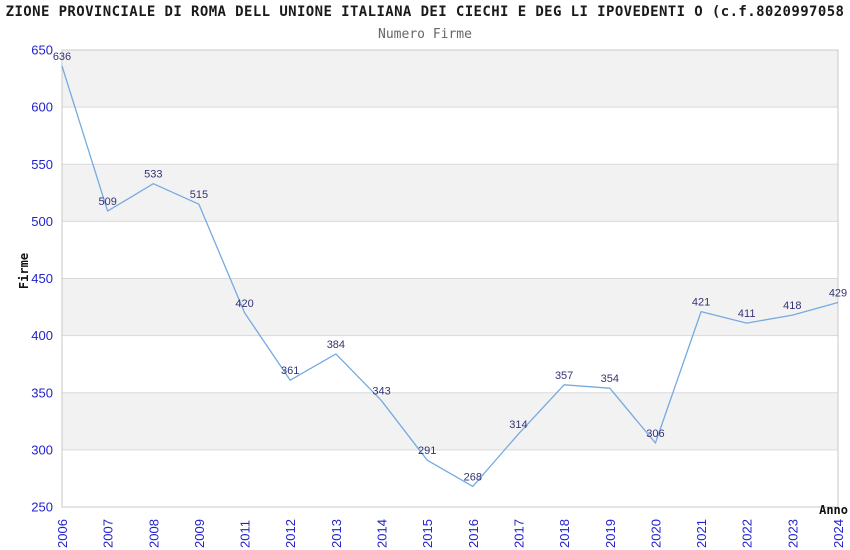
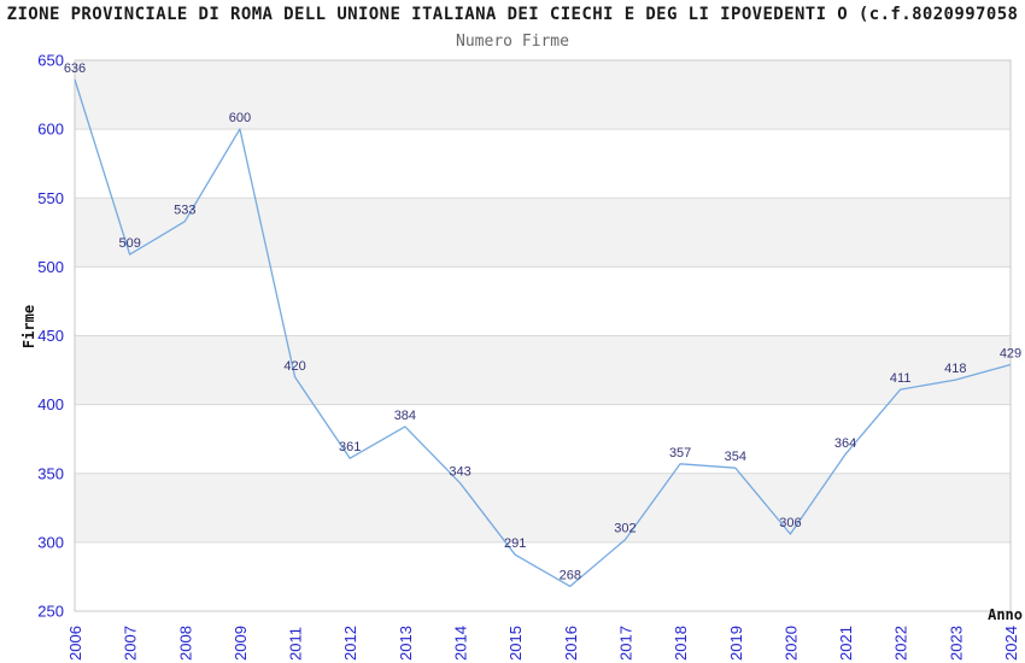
2009: 515 -> 600
2017: 314 -> 302
2021: 421 -> 364
